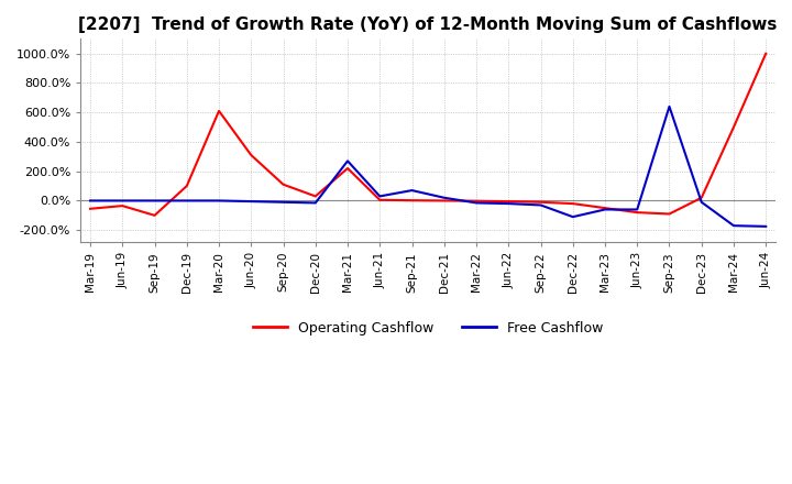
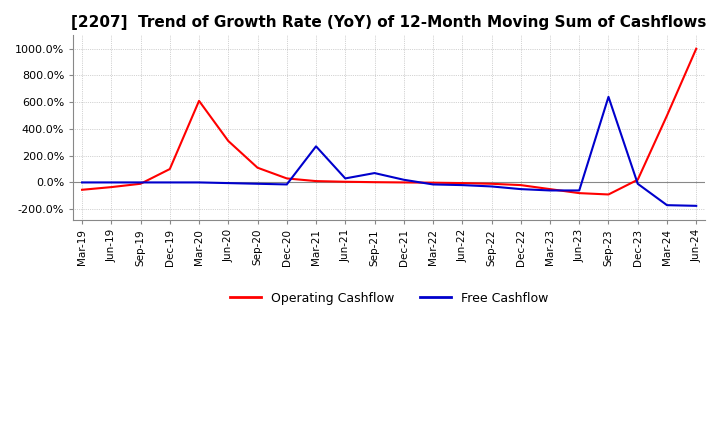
Operating Cashflow/Sep-19: -100% -> -10%
Operating Cashflow/Mar-21: 220% -> 10%
Free Cashflow/Dec-22: -110% -> -50%
